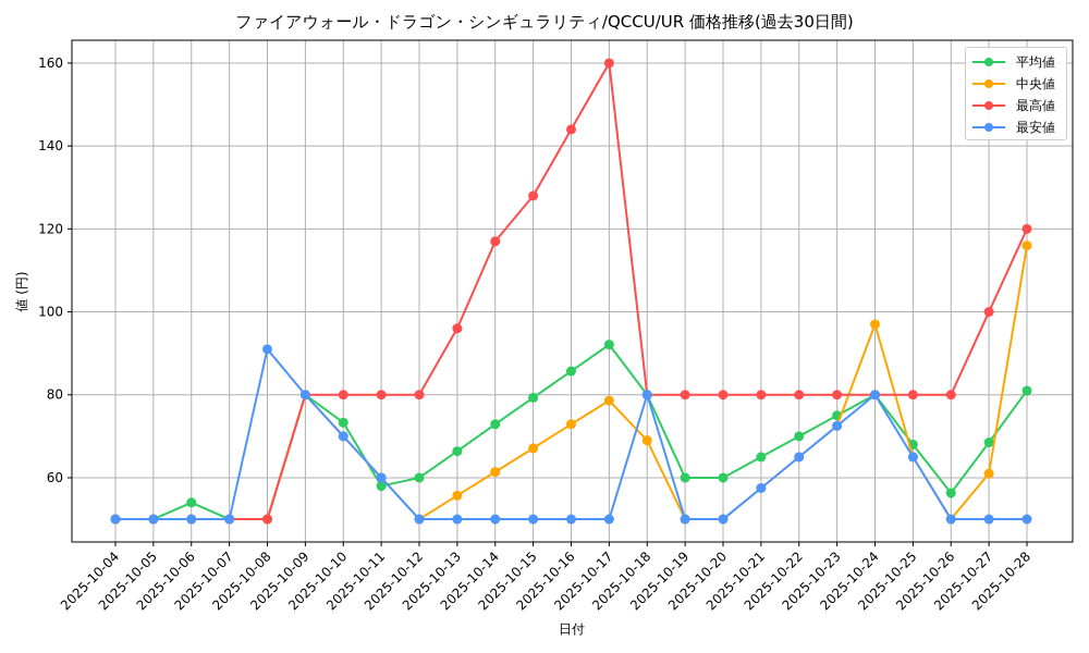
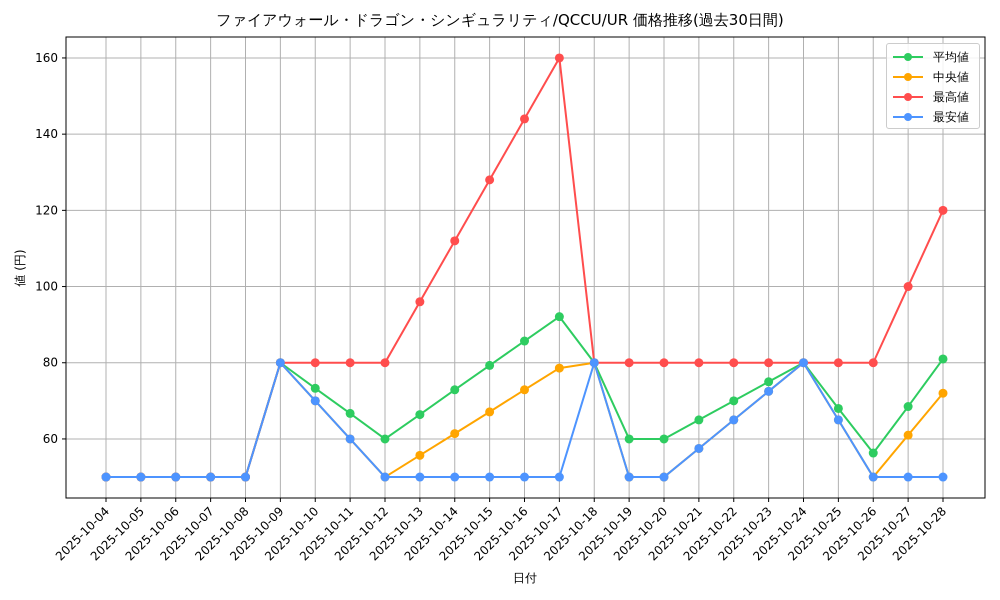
平均値/2025-10-06: 54 -> 50
最安値/2025-10-08: 91 -> 50
平均値/2025-10-11: 58 -> 67
最高値/2025-10-14: 117 -> 112
中央値/2025-10-18: 69 -> 80
中央値/2025-10-24: 97 -> 80
中央値/2025-10-28: 116 -> 72
